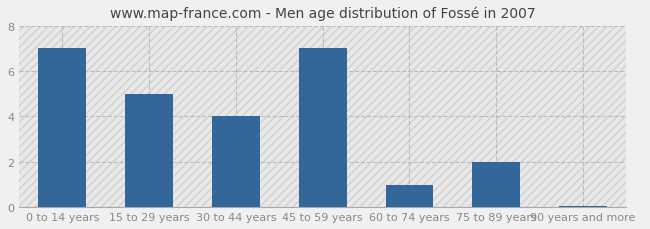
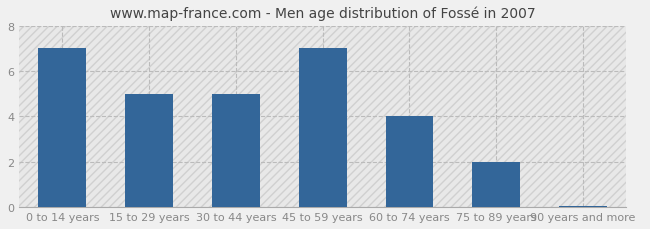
30 to 44 years: 4.00 -> 5.00
60 to 74 years: 1.00 -> 4.00
